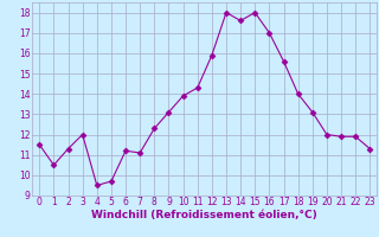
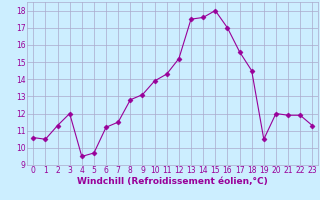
0: 11.5 -> 10.6
7: 11.1 -> 11.5
8: 12.3 -> 12.8
12: 15.9 -> 15.2
13: 18.0 -> 17.5
18: 14.0 -> 14.5
19: 13.1 -> 10.5
